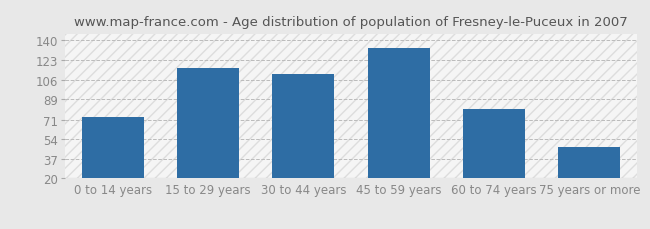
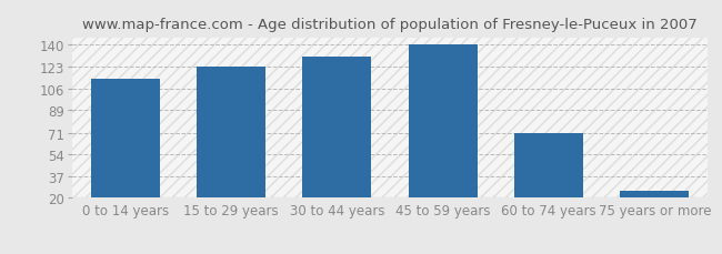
0 to 14 years: 73 -> 113
15 to 29 years: 116 -> 123
30 to 44 years: 111 -> 131
45 to 59 years: 133 -> 140
60 to 74 years: 80 -> 71
75 years or more: 47 -> 26
